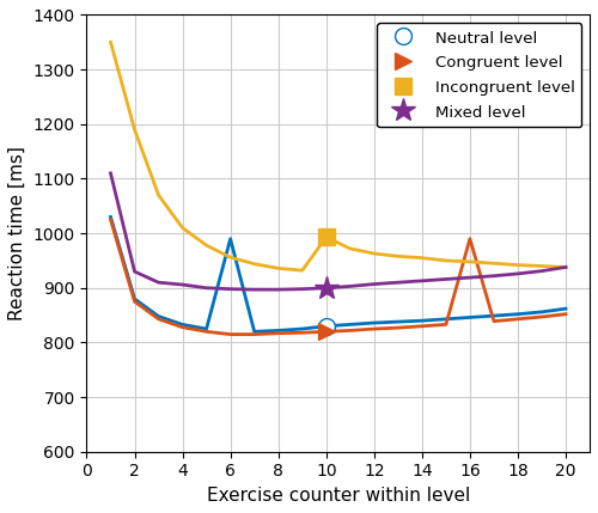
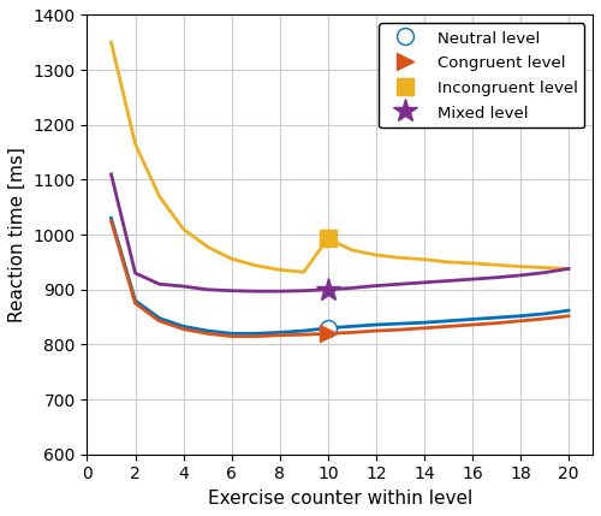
Incongruent level/2: 1190 -> 1165
Neutral level/6: 990 -> 820
Congruent level/16: 990 -> 836
